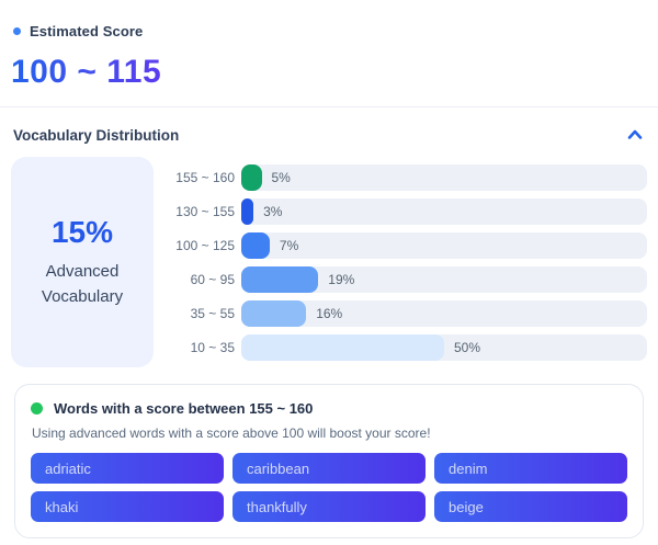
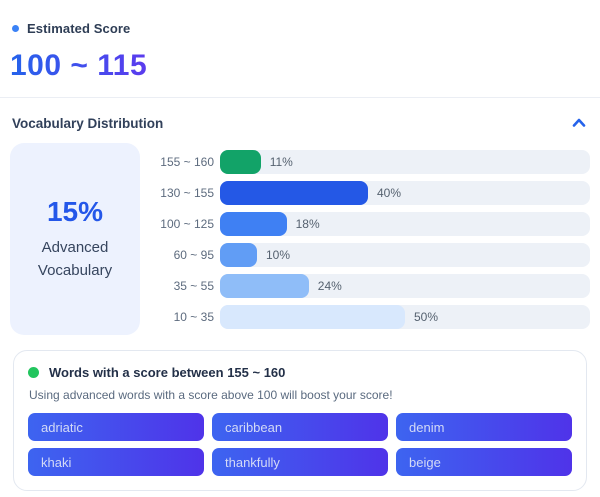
155 ~ 160: 5% -> 11%
130 ~ 155: 3% -> 40%
100 ~ 125: 7% -> 18%
60 ~ 95: 19% -> 10%
35 ~ 55: 16% -> 24%
